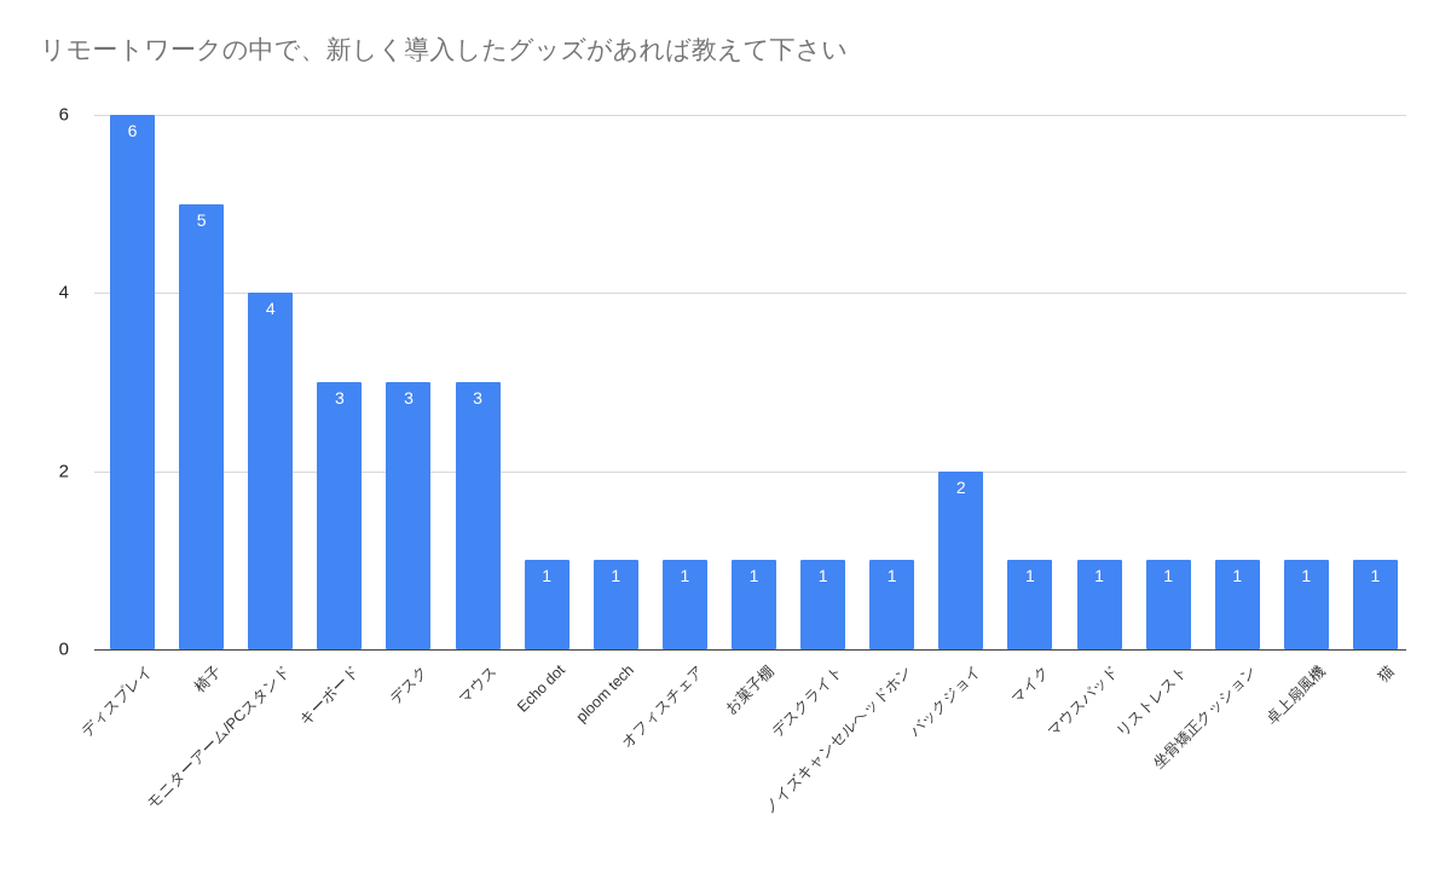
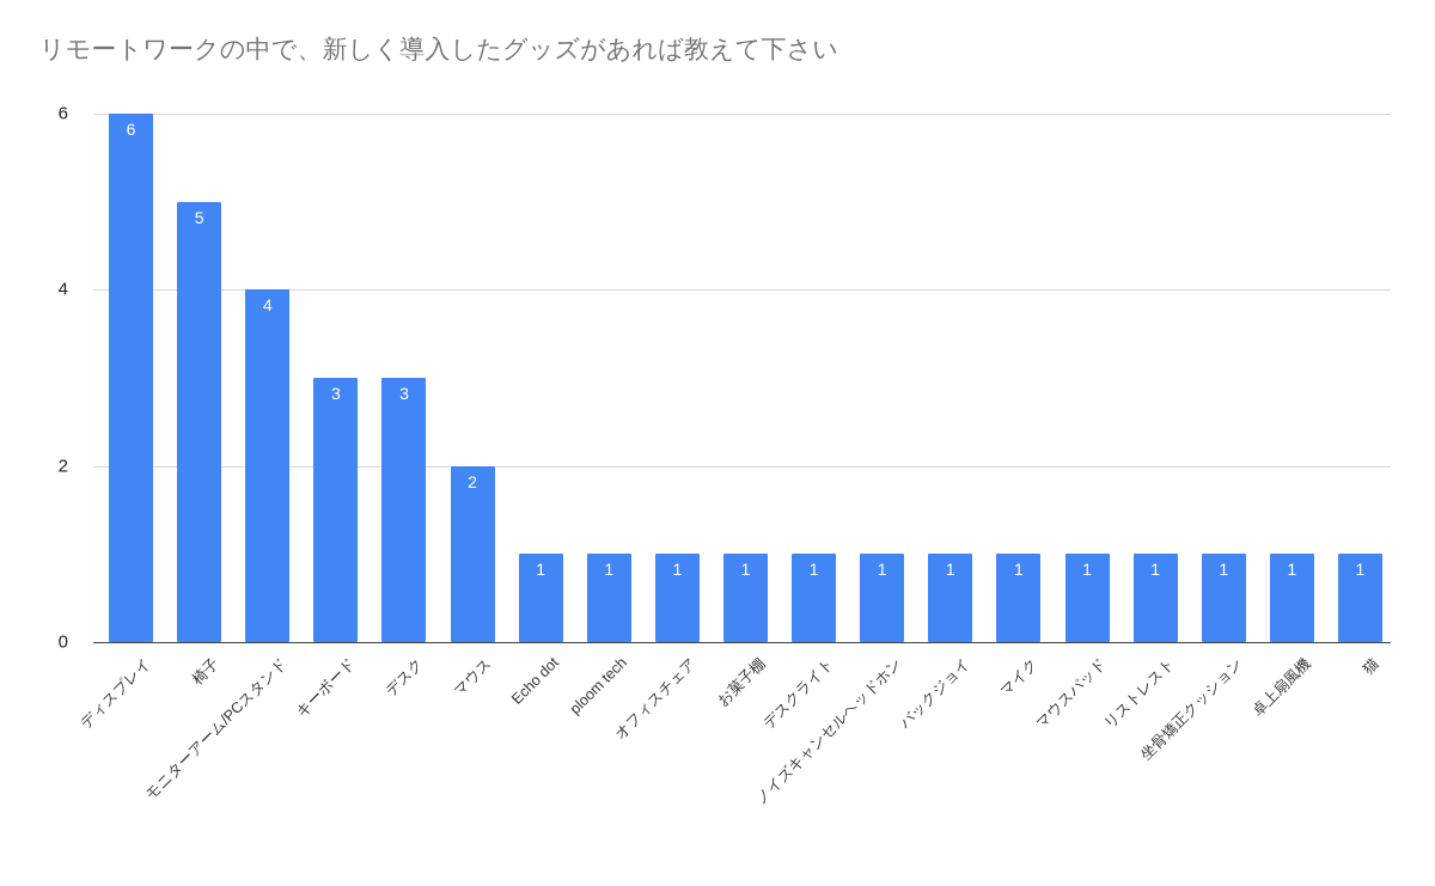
マウス: 3 -> 2
バックジョイ: 2 -> 1
